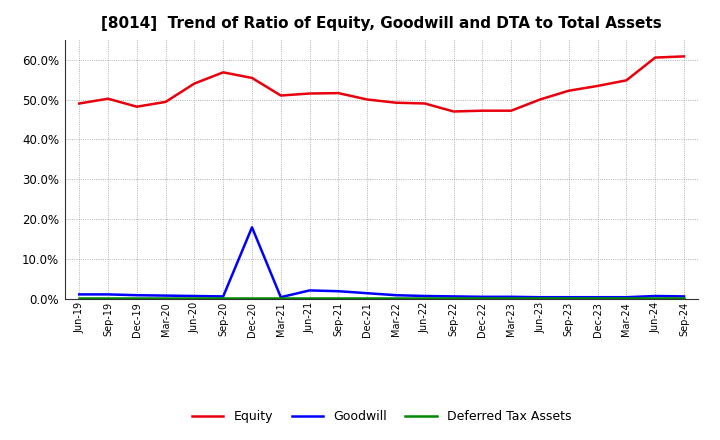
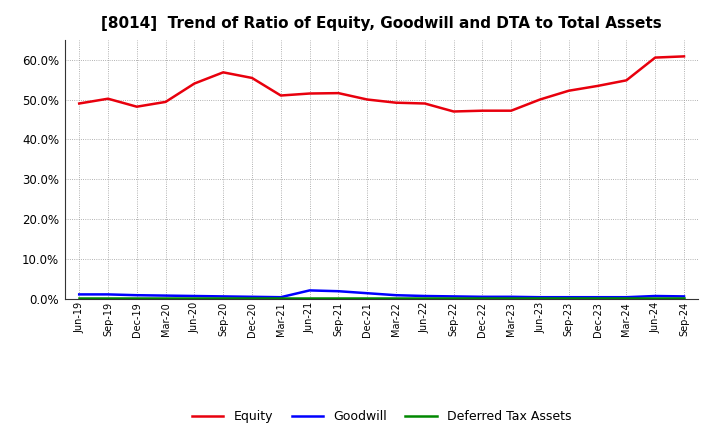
Goodwill/Dec-20: 18.0% -> 0.6%
